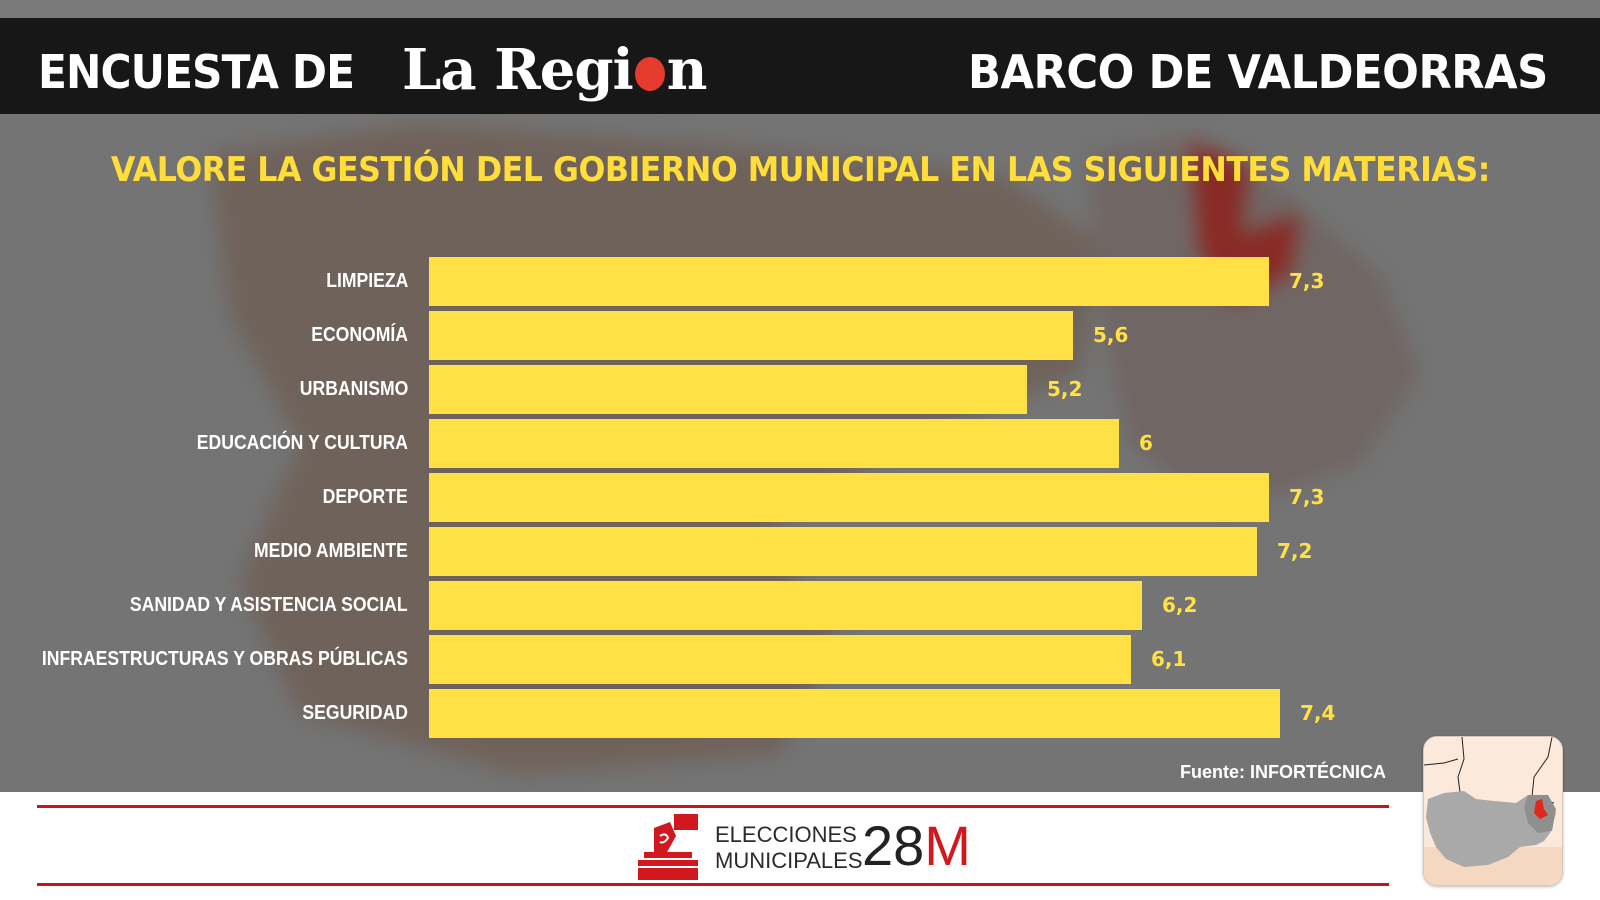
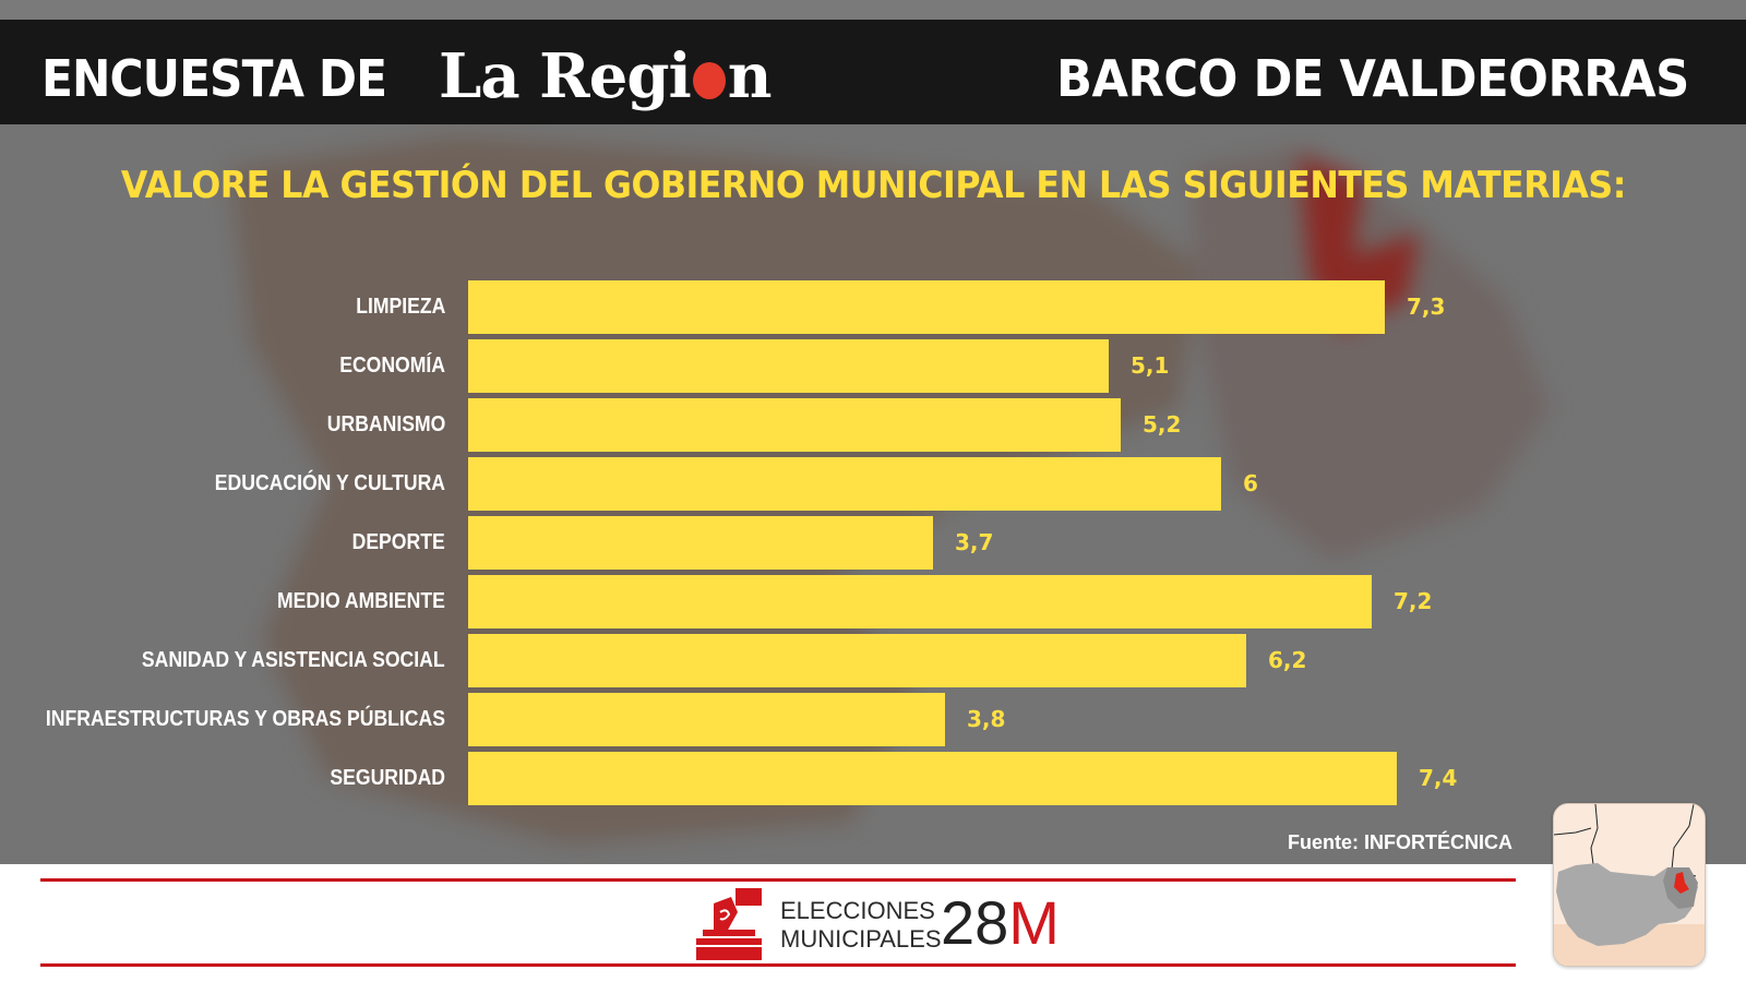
ECONOMÍA: 5,6 -> 5,1
DEPORTE: 7,3 -> 3,7
INFRAESTRUCTURAS Y OBRAS PÚBLICAS: 6,1 -> 3,8
